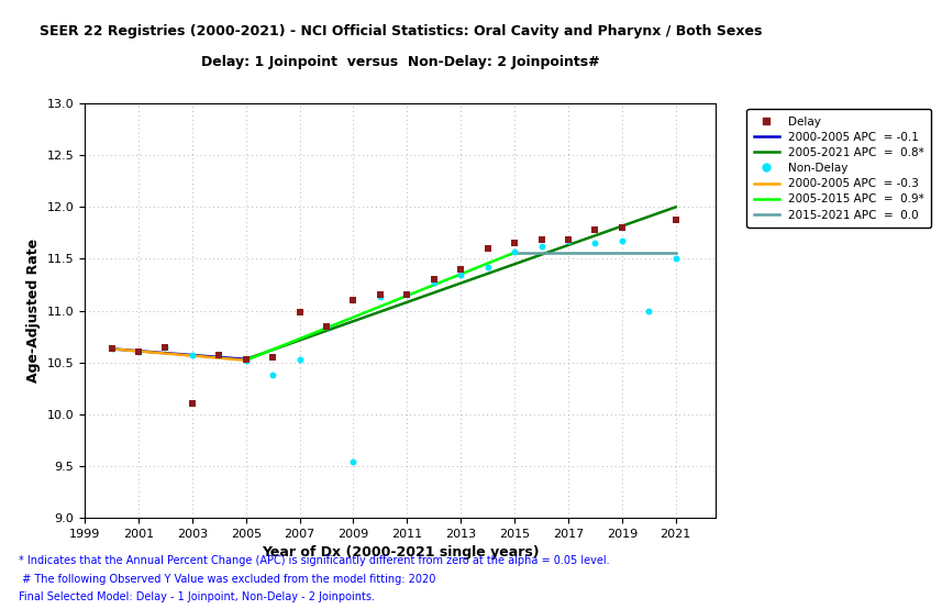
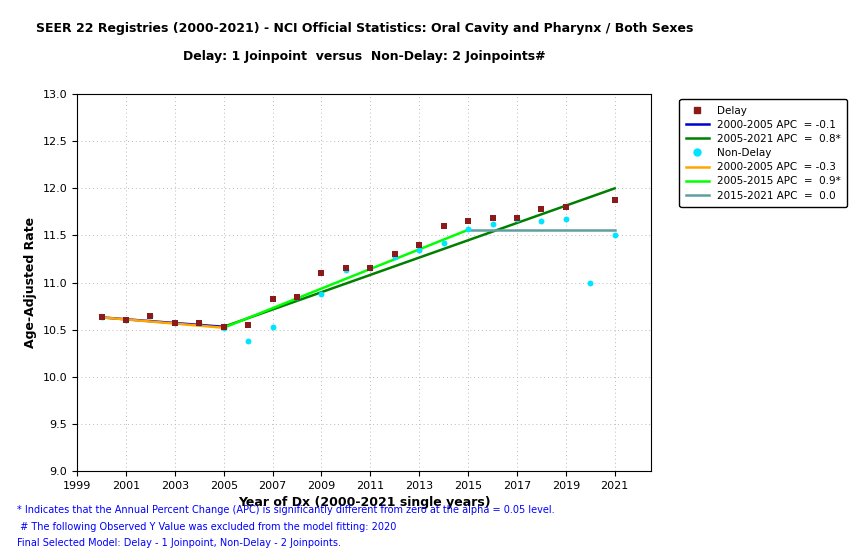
Delay/2003: 10.10 -> 10.57
Delay/2007: 10.98 -> 10.83
Non-Delay/2009: 9.54 -> 10.88
